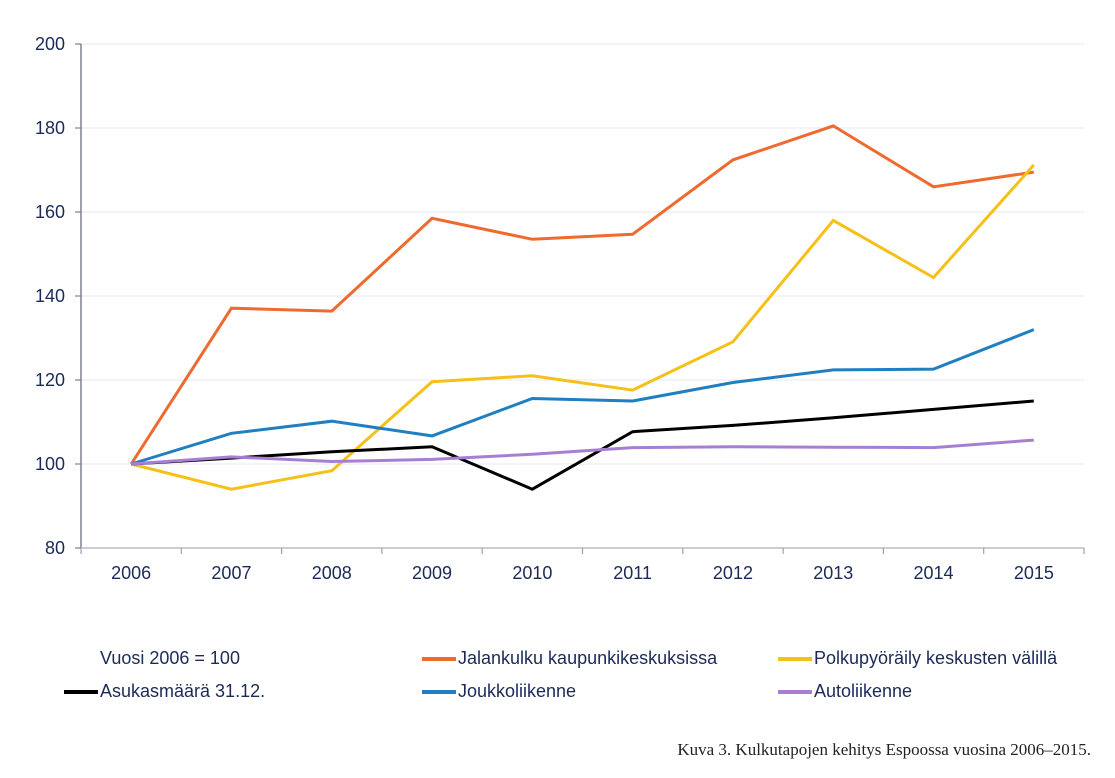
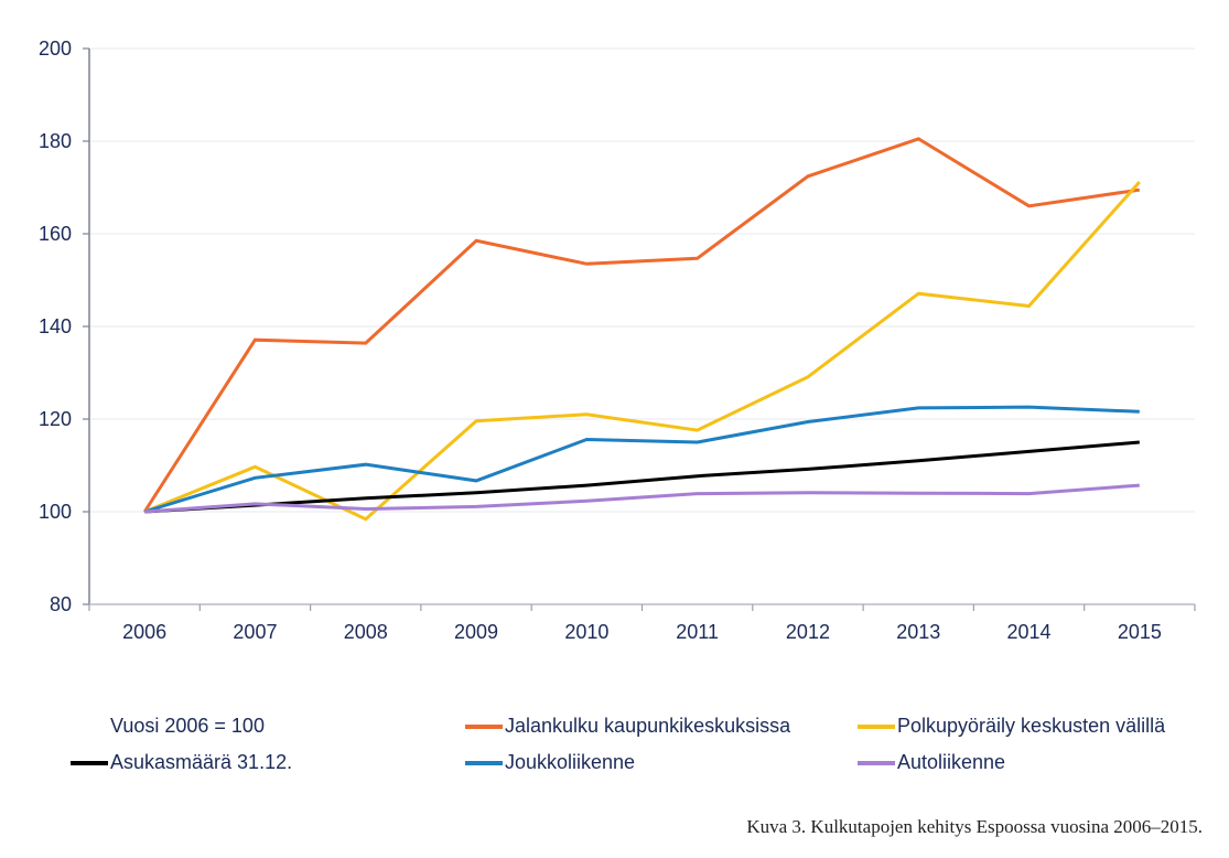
Polkupyöräily keskusten välillä/2007: 94 -> 110
Asukasmäärä 31.12./2010: 94 -> 106
Polkupyöräily keskusten välillä/2013: 158 -> 147
Joukkoliikenne/2015: 132 -> 122
